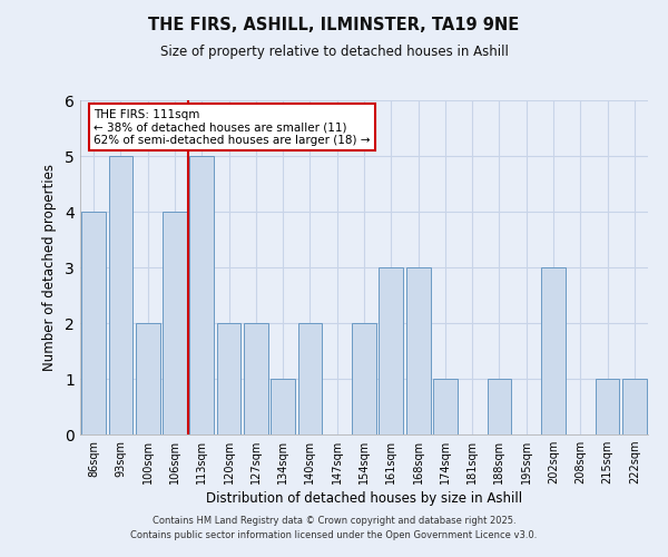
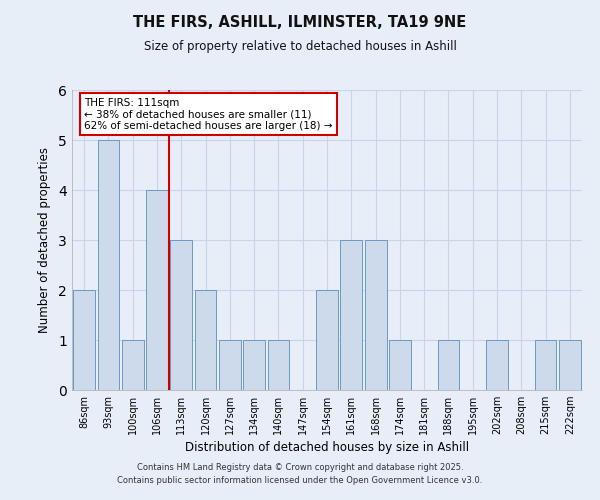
86sqm: 4 -> 2
100sqm: 2 -> 1
113sqm: 5 -> 3
127sqm: 2 -> 1
140sqm: 2 -> 1
202sqm: 3 -> 1
